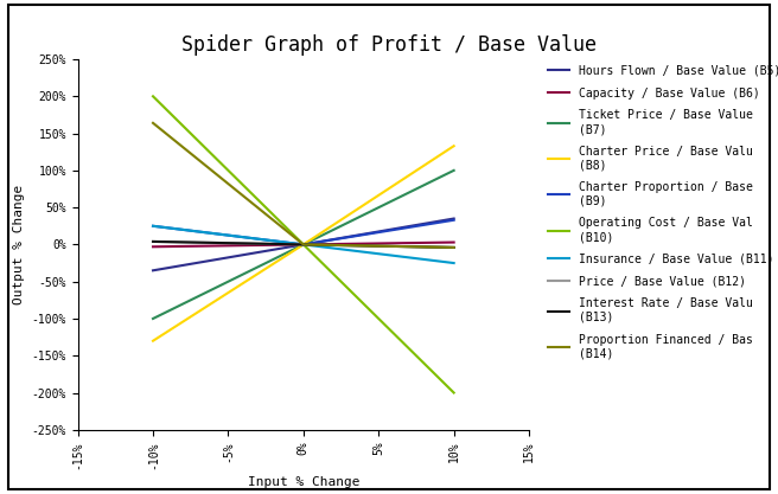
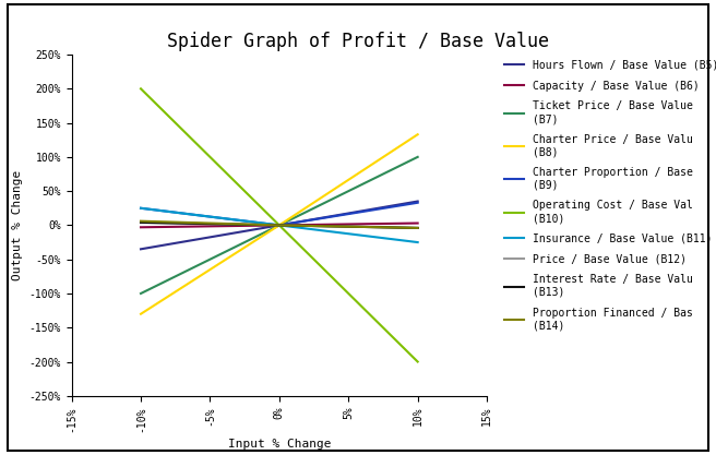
Proportion Financed / Bas (B14)/-10%: 164% -> 6%
